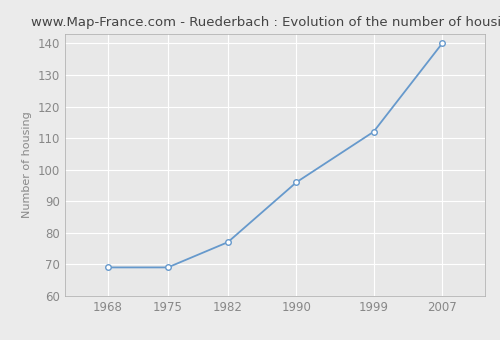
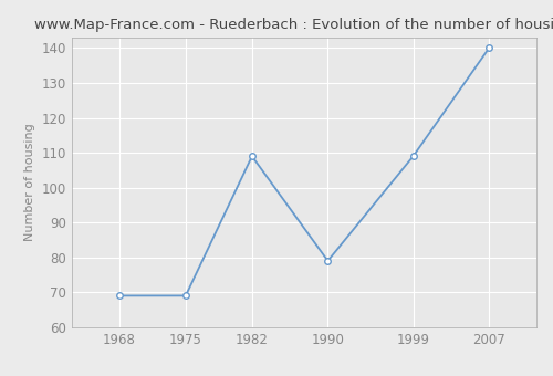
1982: 77 -> 109
1990: 96 -> 79
1999: 112 -> 109
